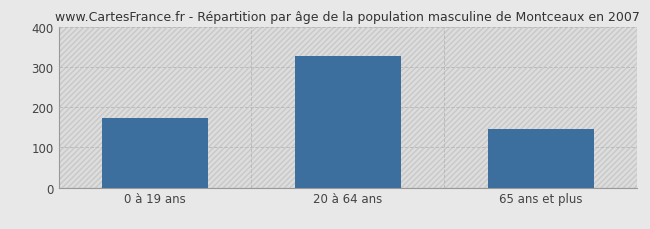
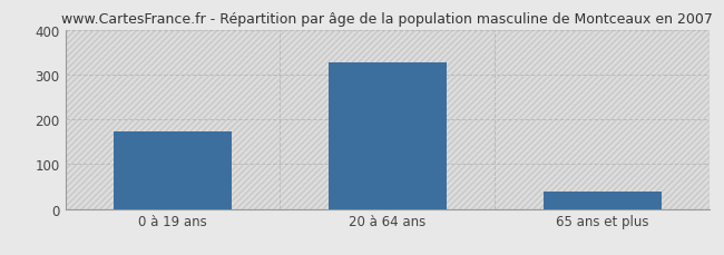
65 ans et plus: 145 -> 40
